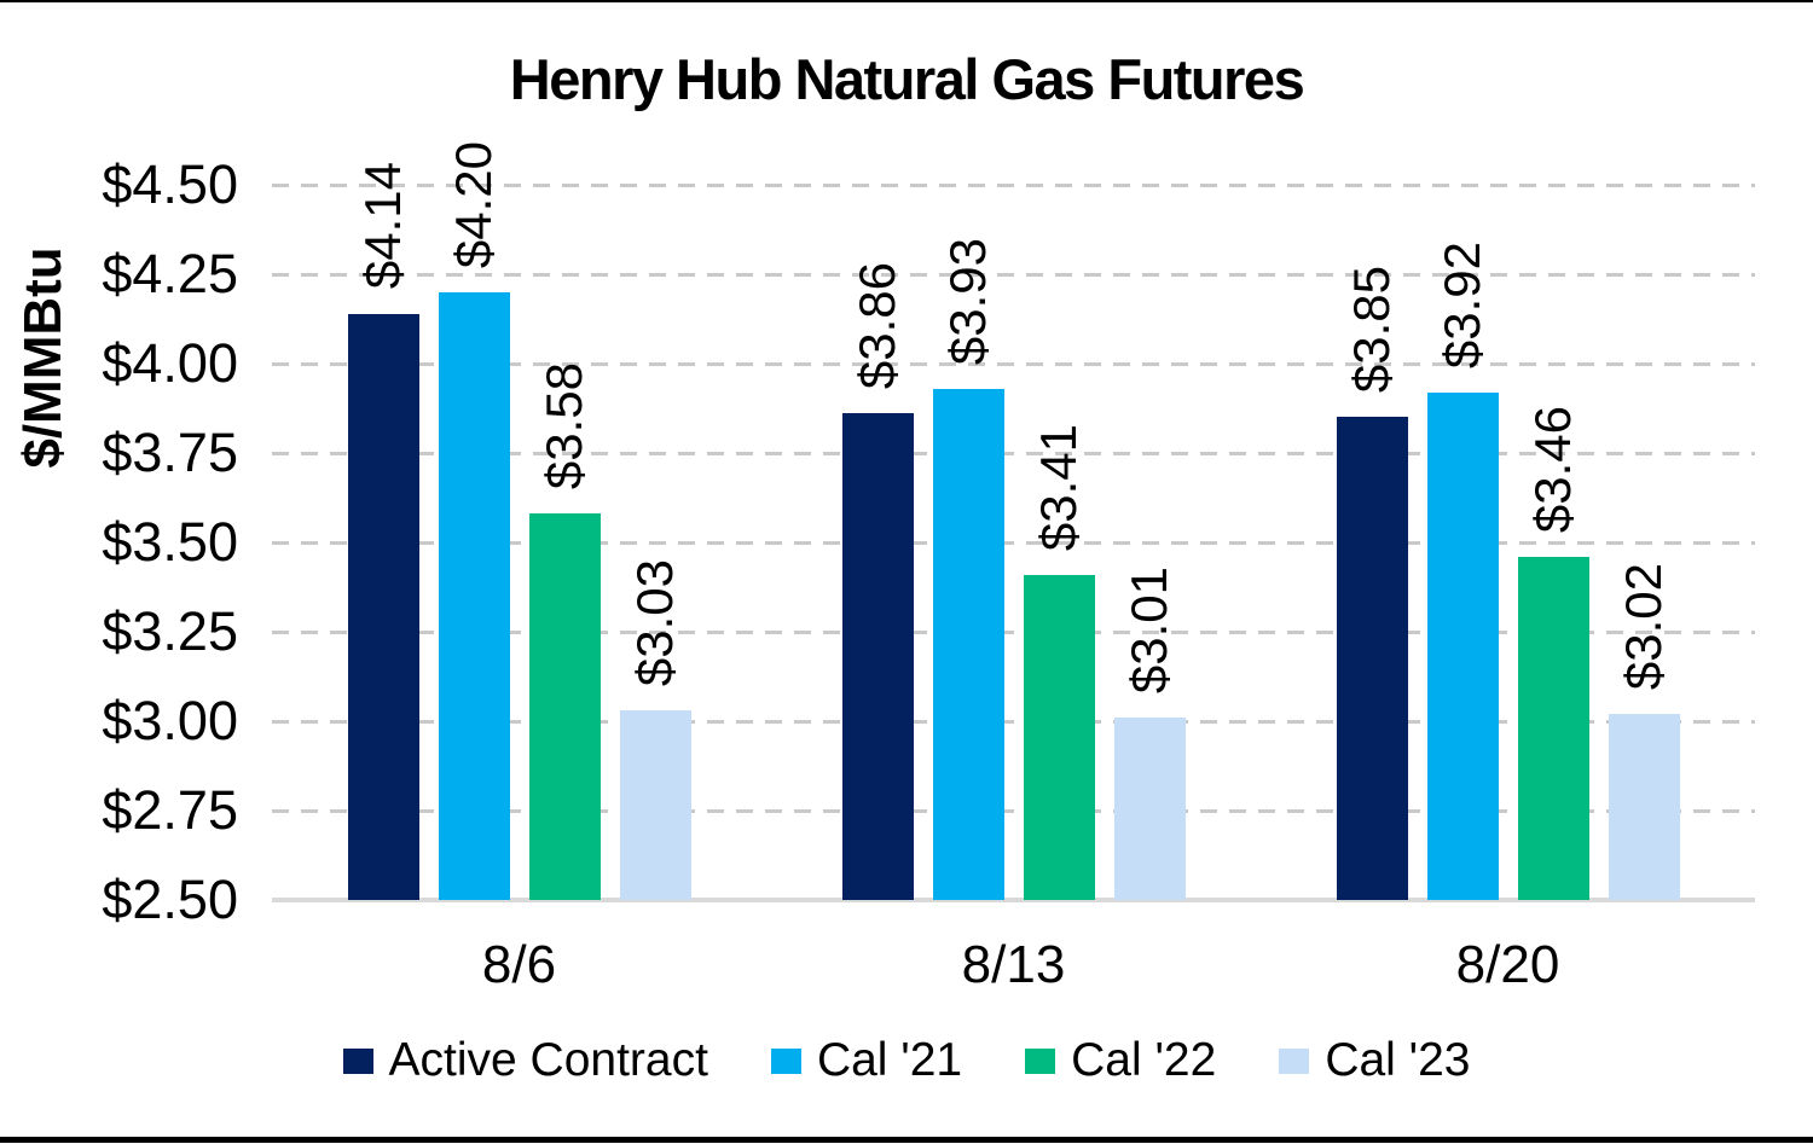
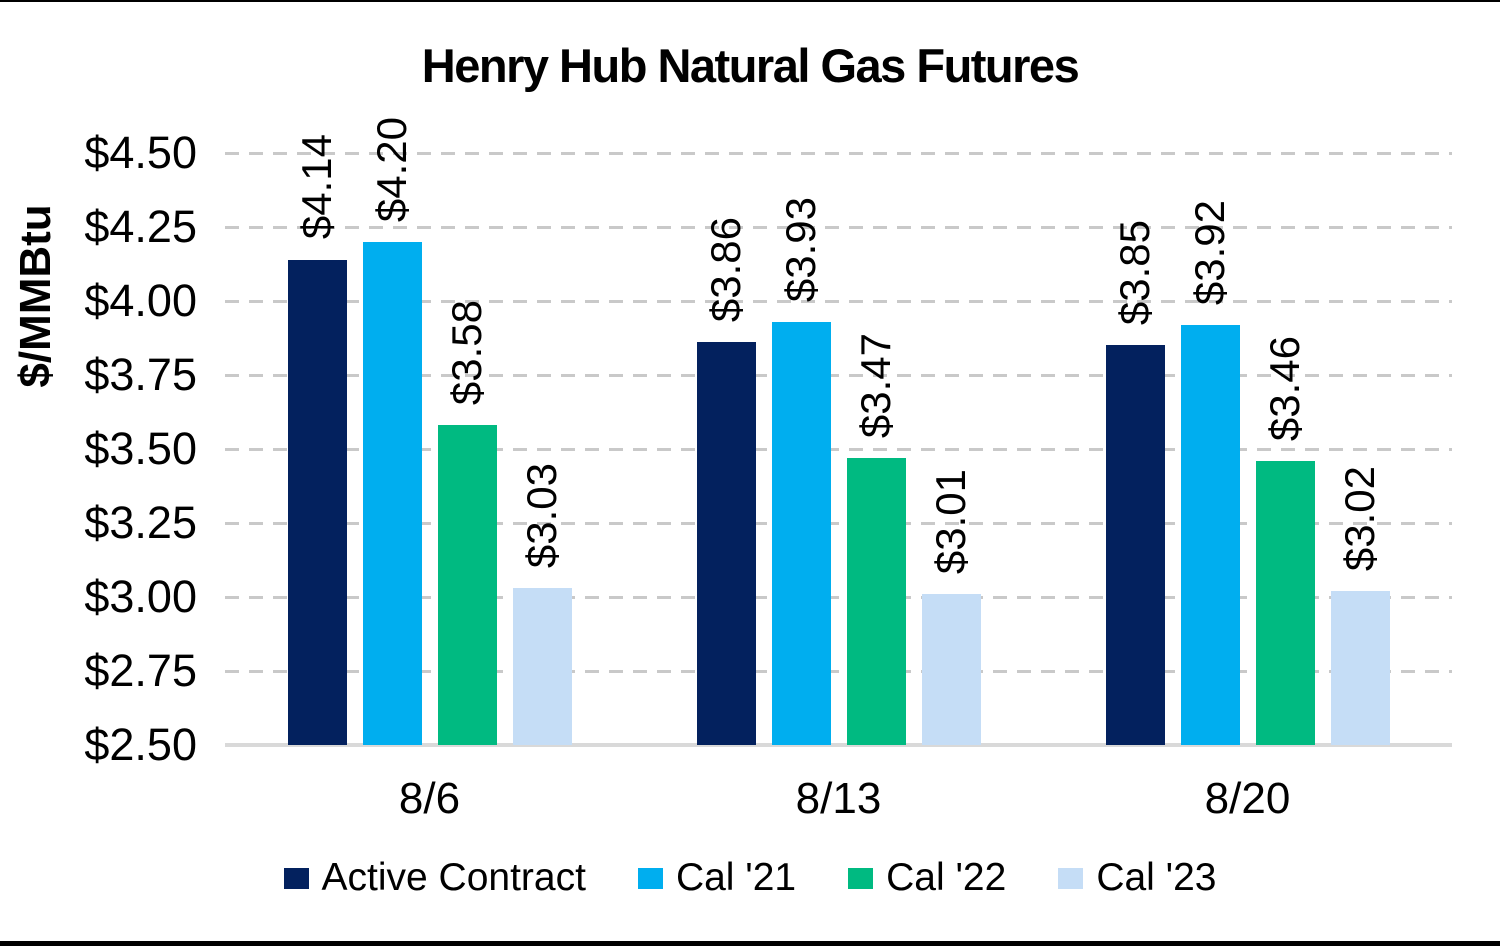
Cal '22/8/13: $3.41 -> $3.47
